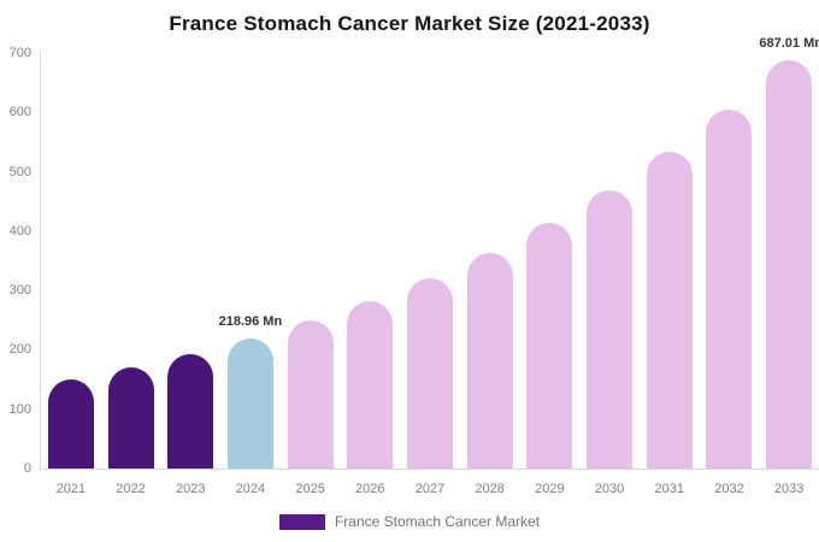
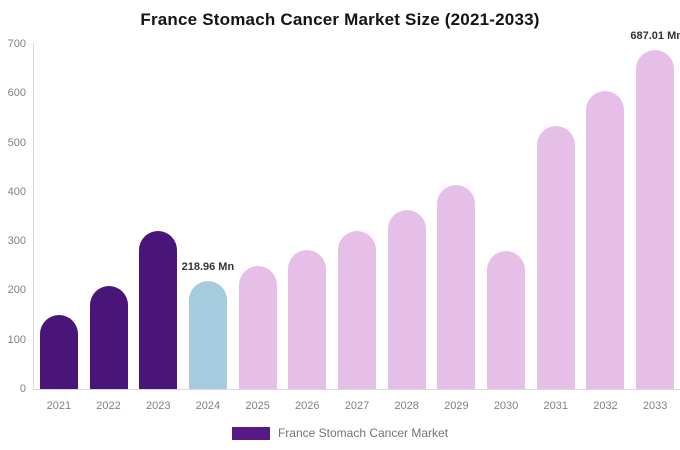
2022: 170 -> 210
2023: 190 -> 320
2030: 470 -> 280
